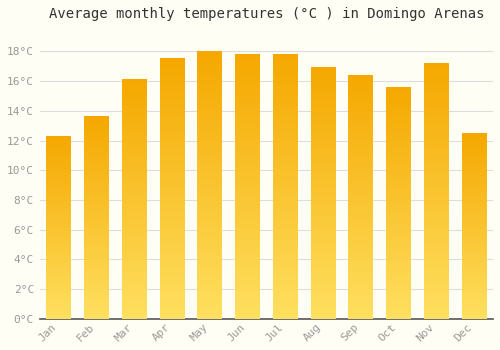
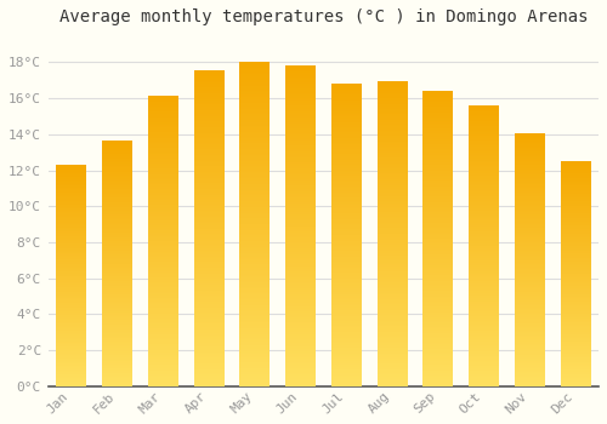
Jul: 17.8°C -> 16.8°C
Nov: 17.2°C -> 14.0°C
